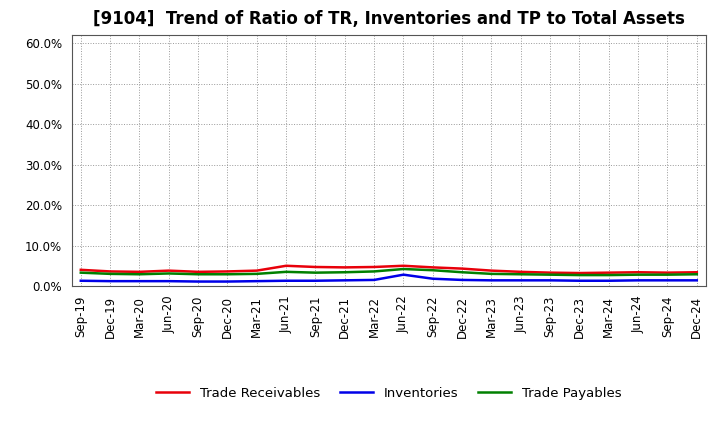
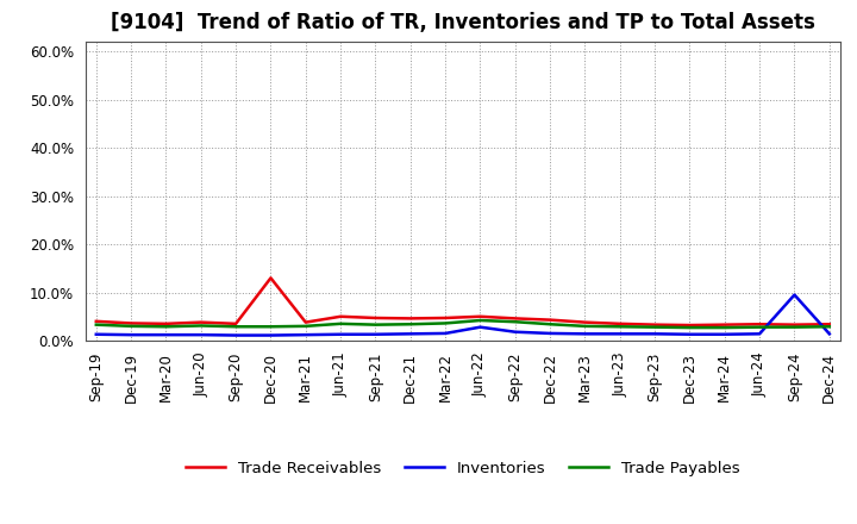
Trade Receivables/Dec-20: 3.6% -> 13.0%
Inventories/Sep-24: 1.4% -> 9.5%
